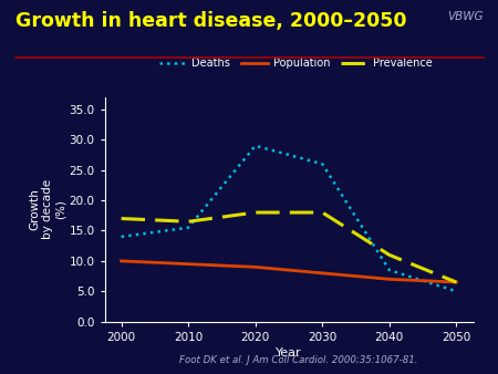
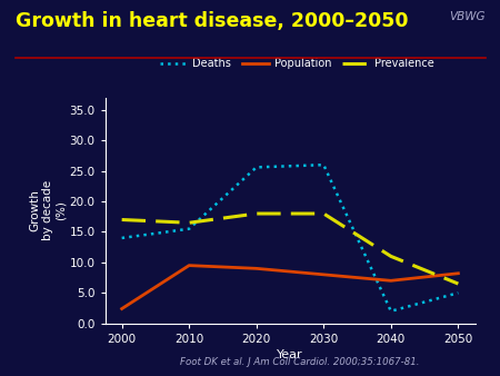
Population/2000: 10.0 -> 2.4
Deaths/2020: 29.0 -> 25.6
Deaths/2040: 8.5 -> 2.0
Population/2050: 6.5 -> 8.2
